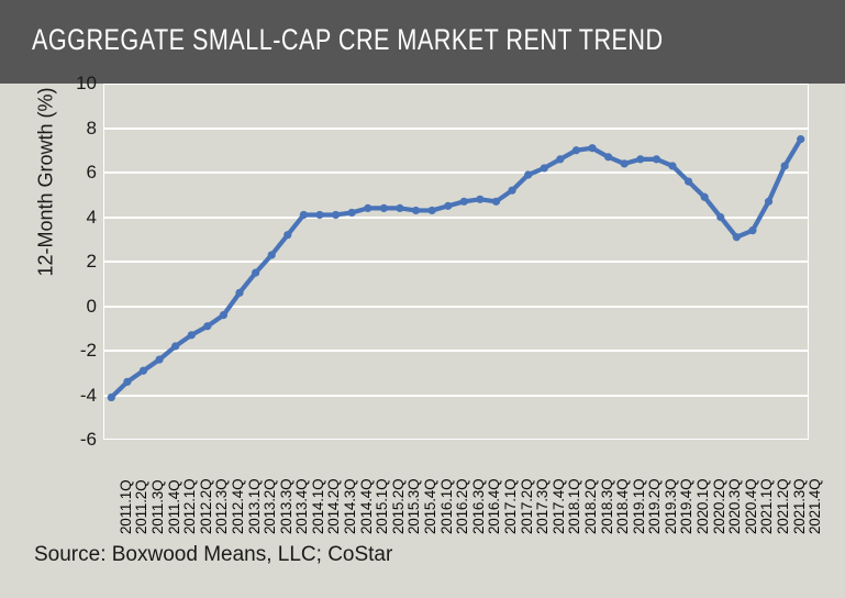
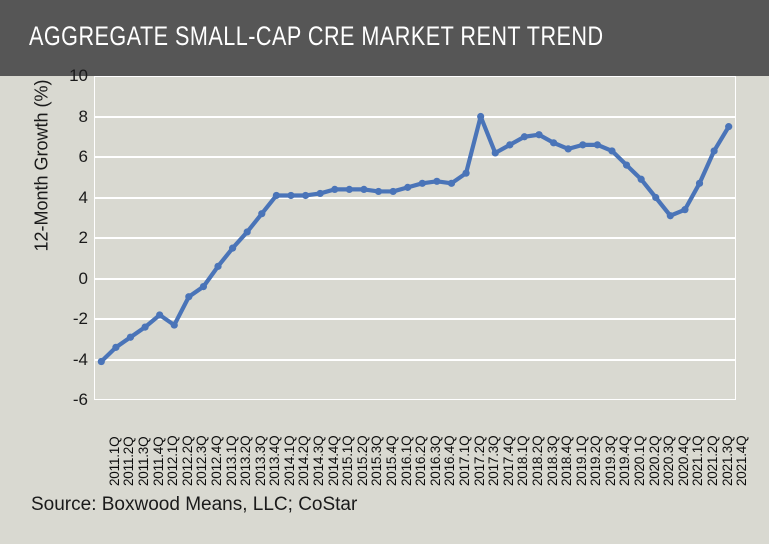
2012.2Q: -1.3 -> -2.3
2017.3Q: 5.9 -> 8.0
